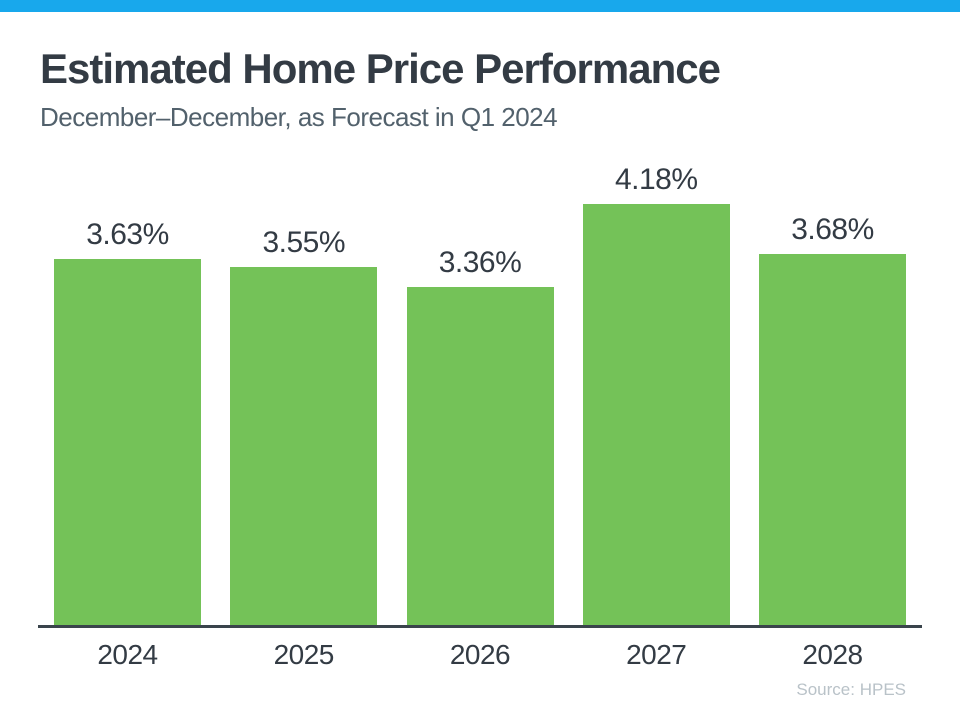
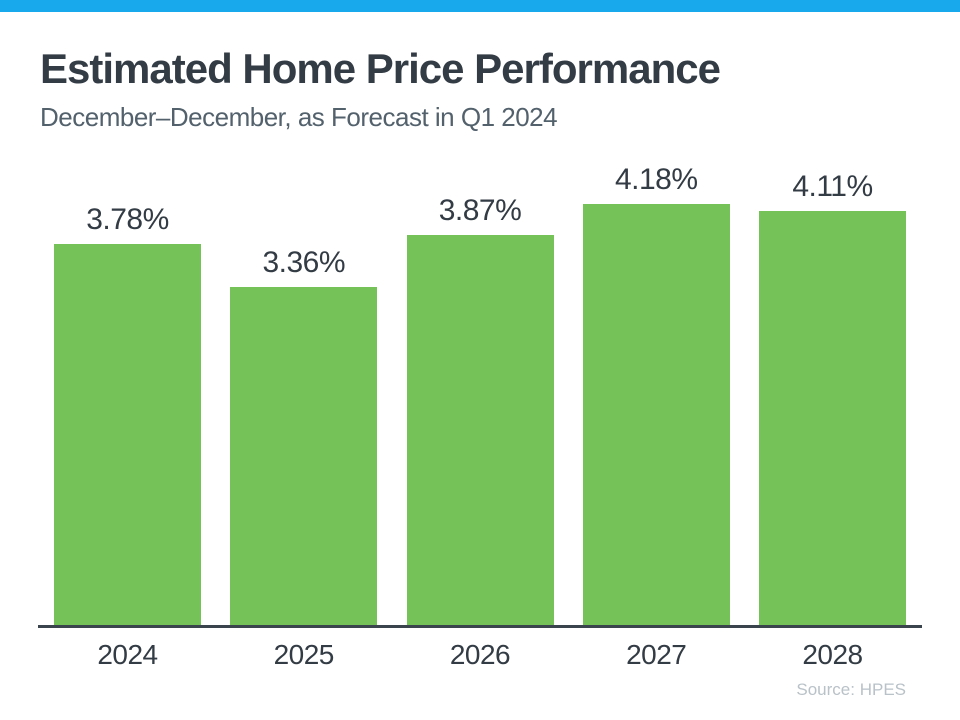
2024: 3.63% -> 3.78%
2025: 3.55% -> 3.36%
2026: 3.36% -> 3.87%
2028: 3.68% -> 4.11%
